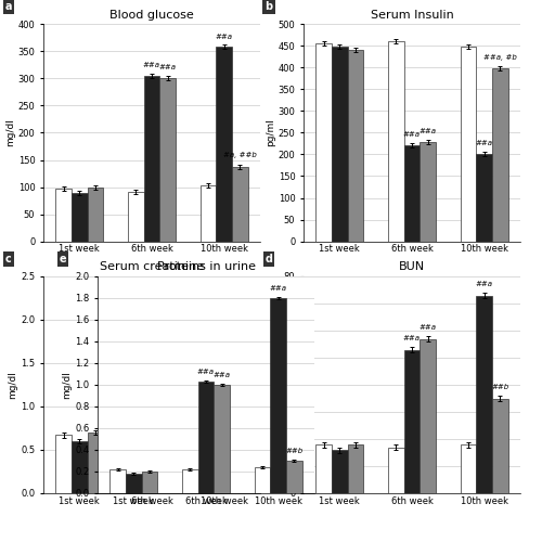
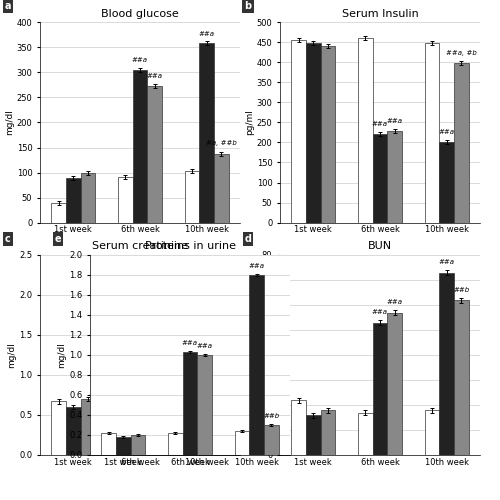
Blood glucose/Control/1st week: 97 -> 40
Blood glucose/DN + ZnO-NPs/6th week: 300 -> 272
BUN/Control/1st week: 18 -> 22
BUN/DN + ZnO-NPs/10th week: 35 -> 62
